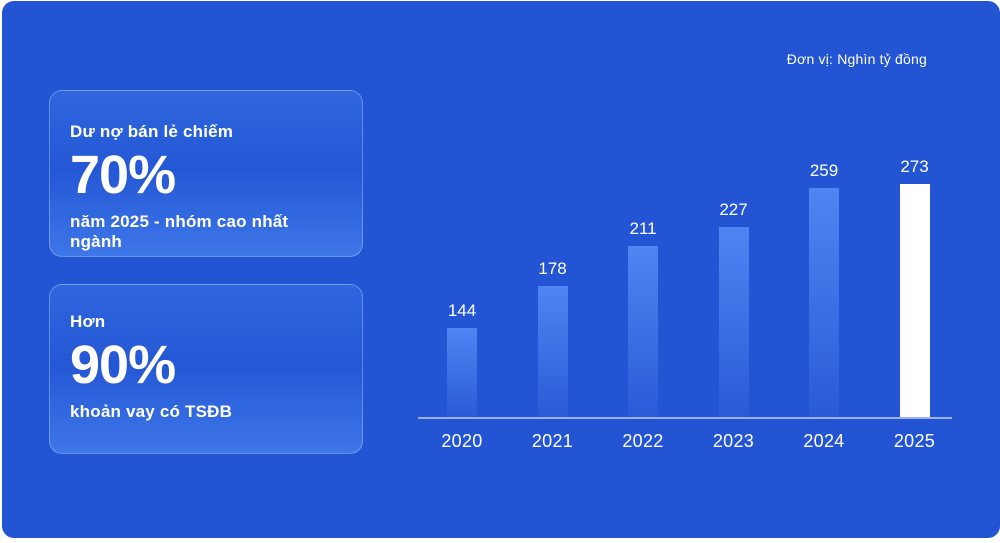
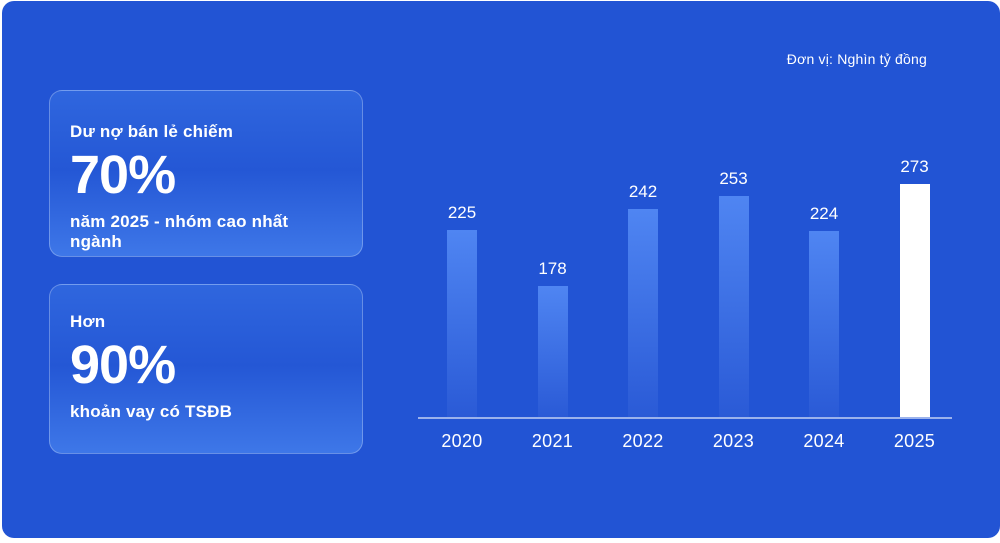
2020: 144 -> 225
2022: 211 -> 242
2023: 227 -> 253
2024: 259 -> 224
